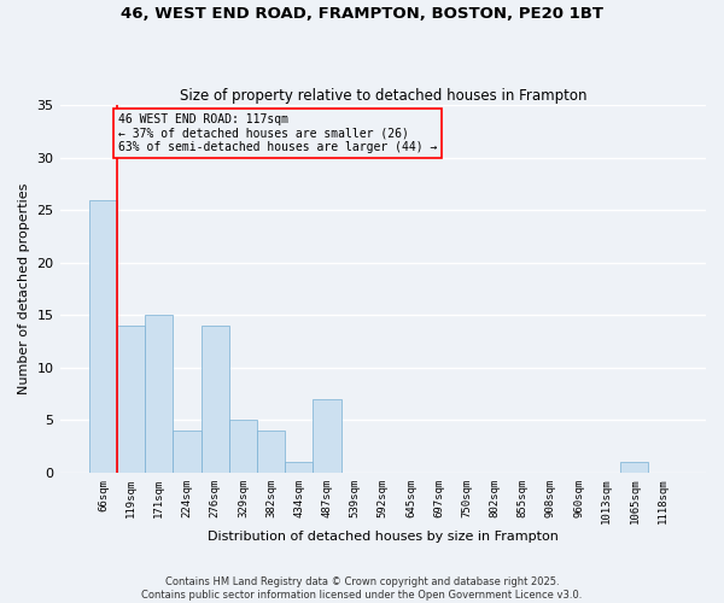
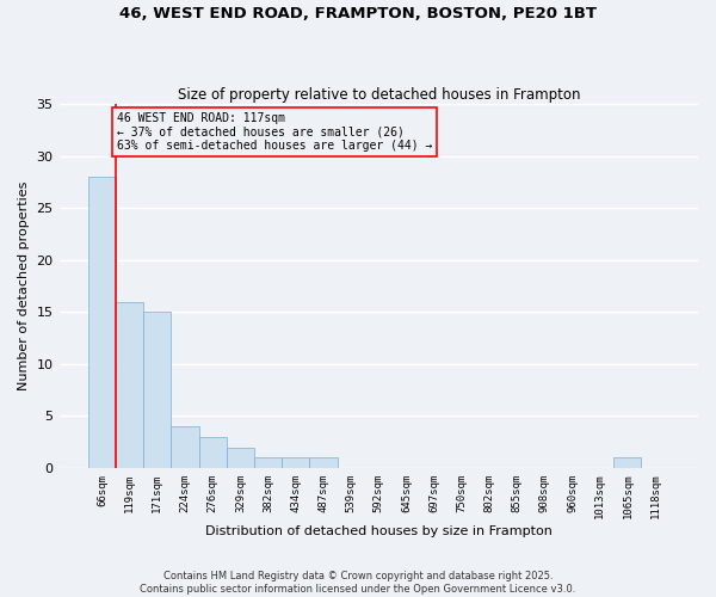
66sqm: 26 -> 28
119sqm: 14 -> 16
276sqm: 14 -> 3
329sqm: 5 -> 2
382sqm: 4 -> 1
487sqm: 7 -> 1
